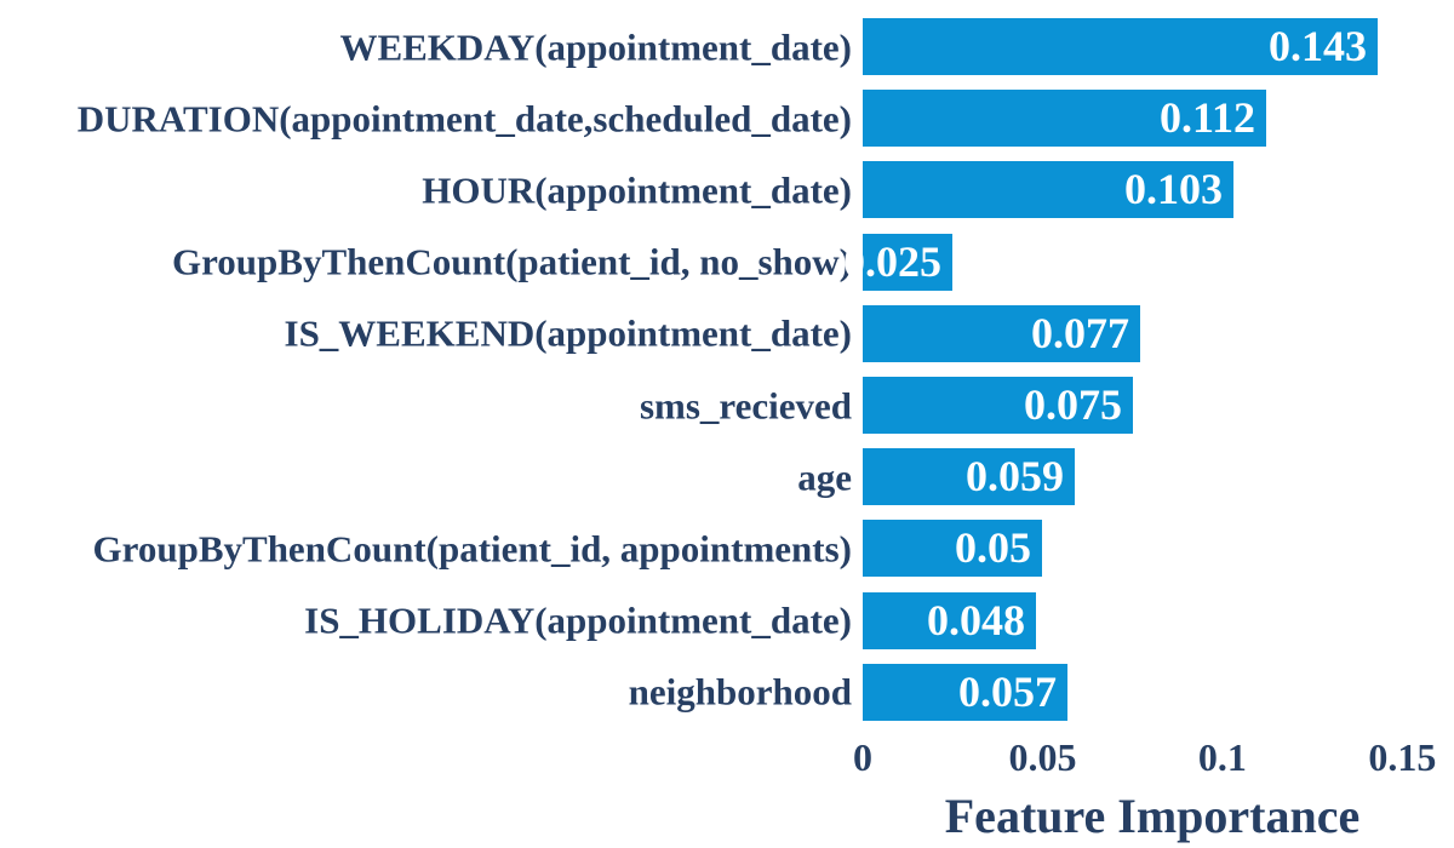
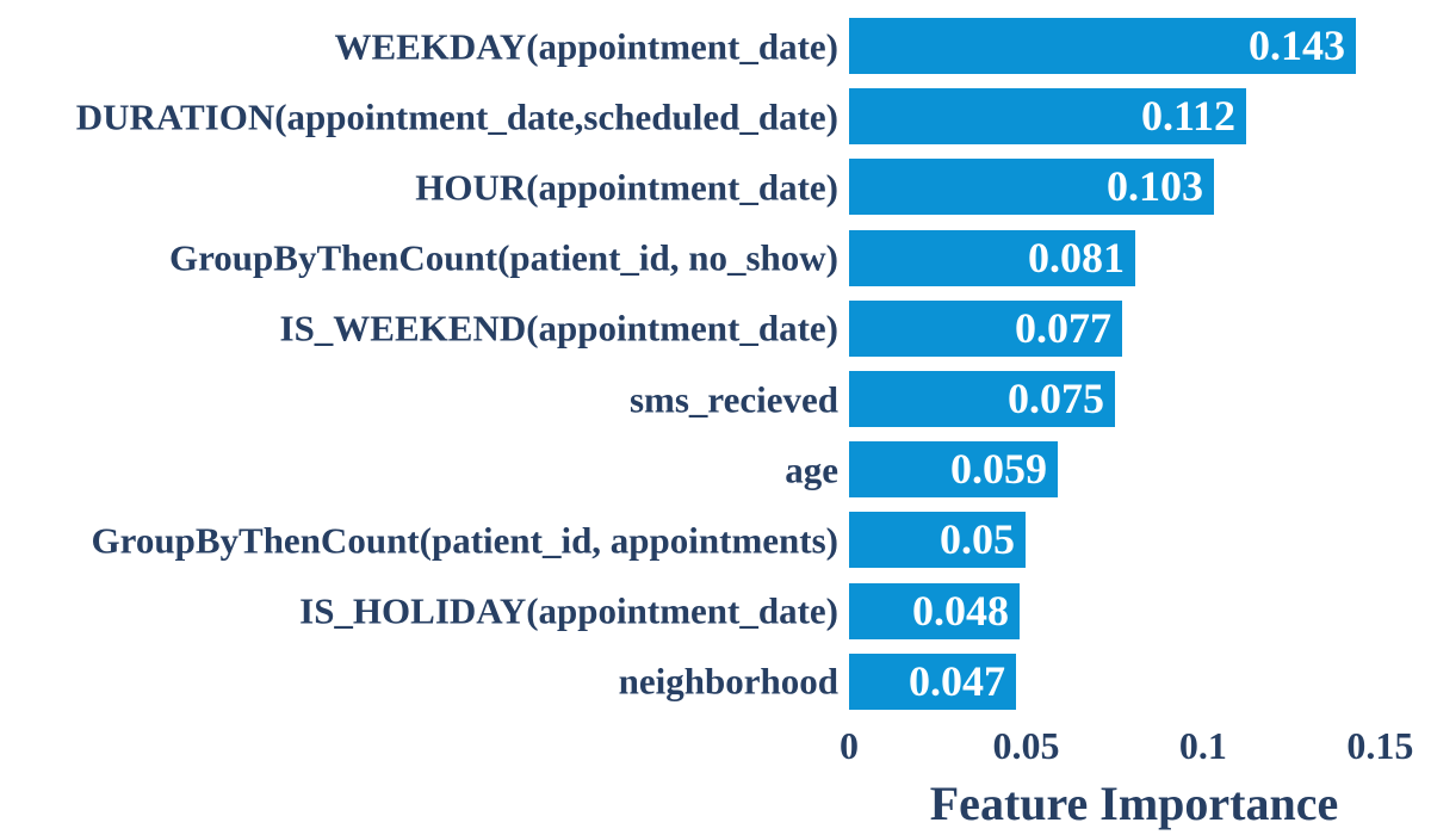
GroupByThenCount(patient_id, no_show): 0.025 -> 0.081
neighborhood: 0.057 -> 0.047
